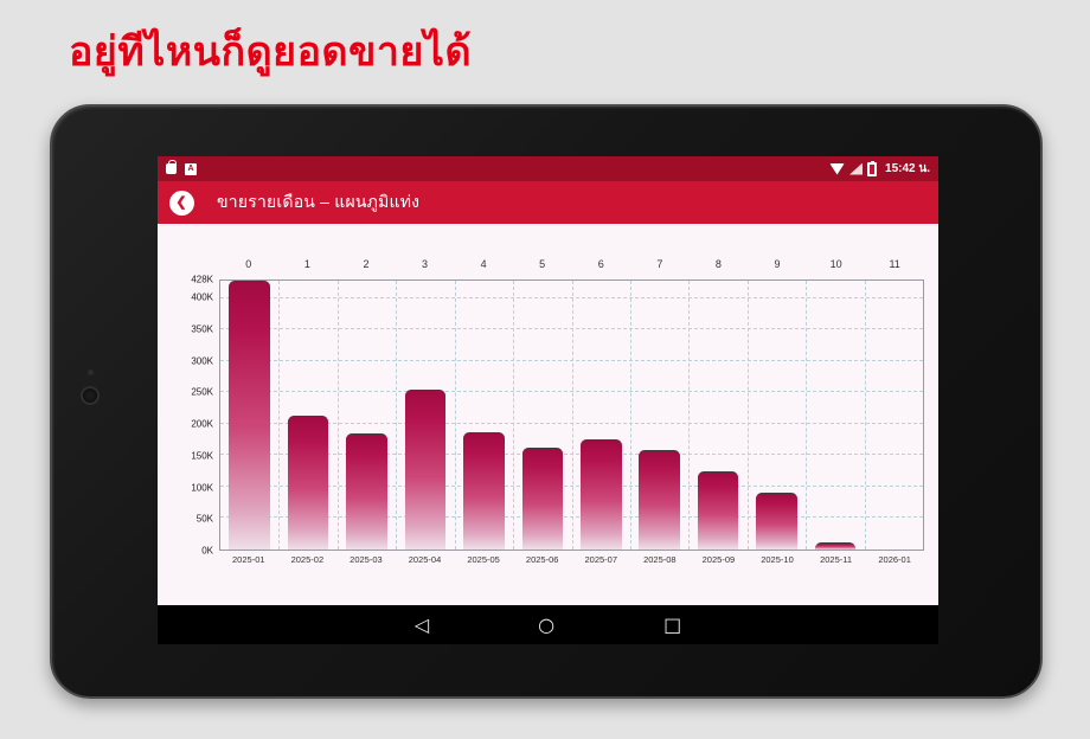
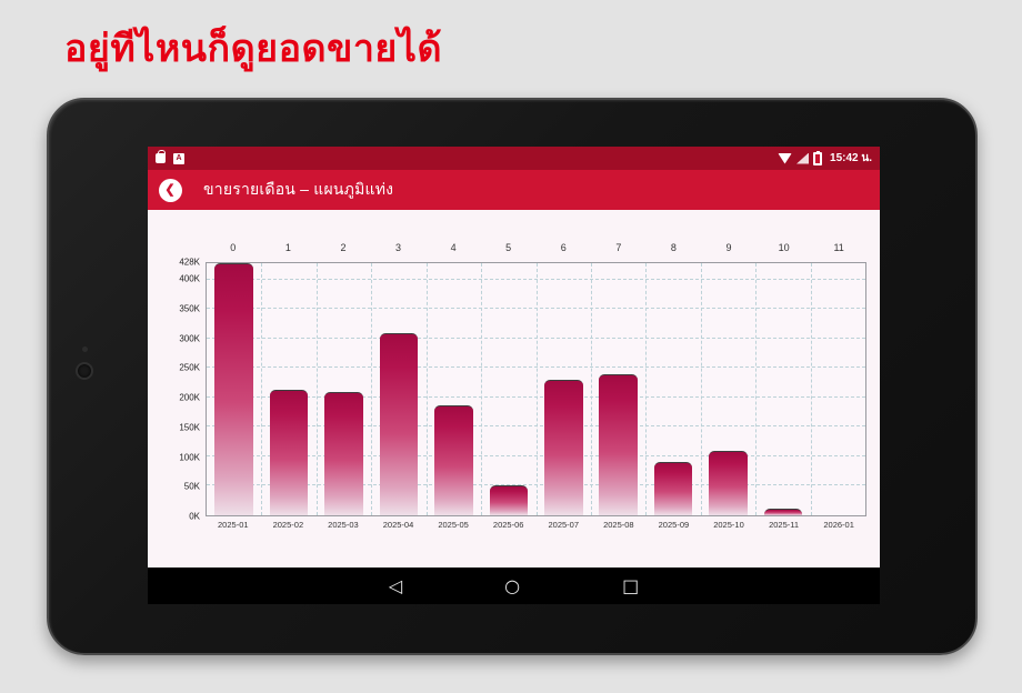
2025-03: 180K -> 210K
2025-04: 250K -> 310K
2025-06: 160K -> 50K
2025-07: 180K -> 230K
2025-08: 160K -> 240K
2025-09: 120K -> 90K
2025-10: 90K -> 110K
